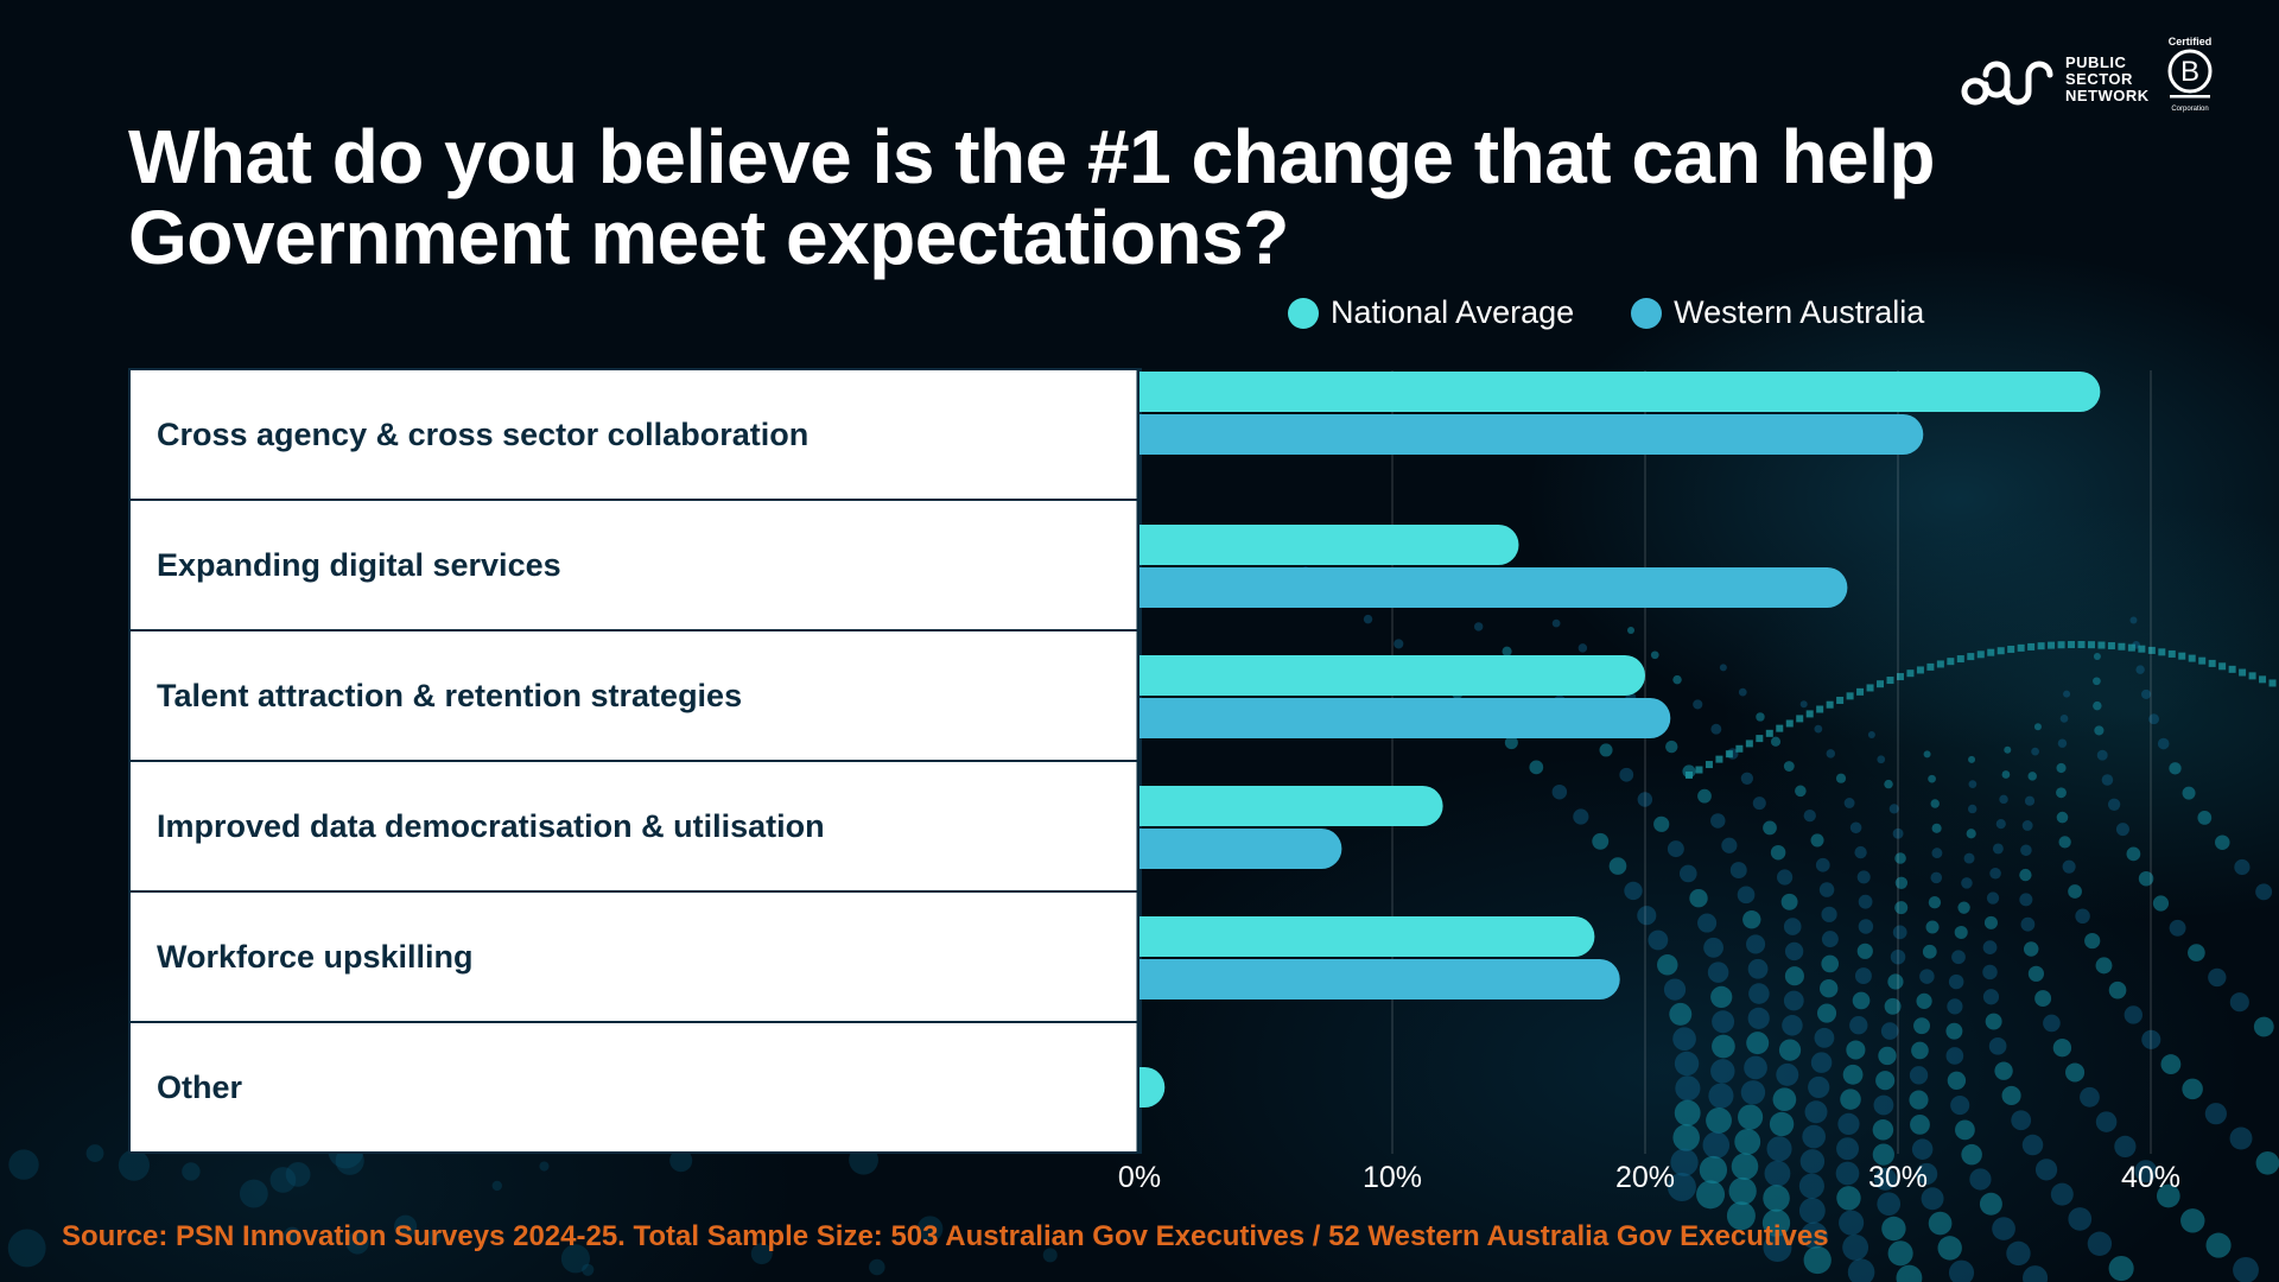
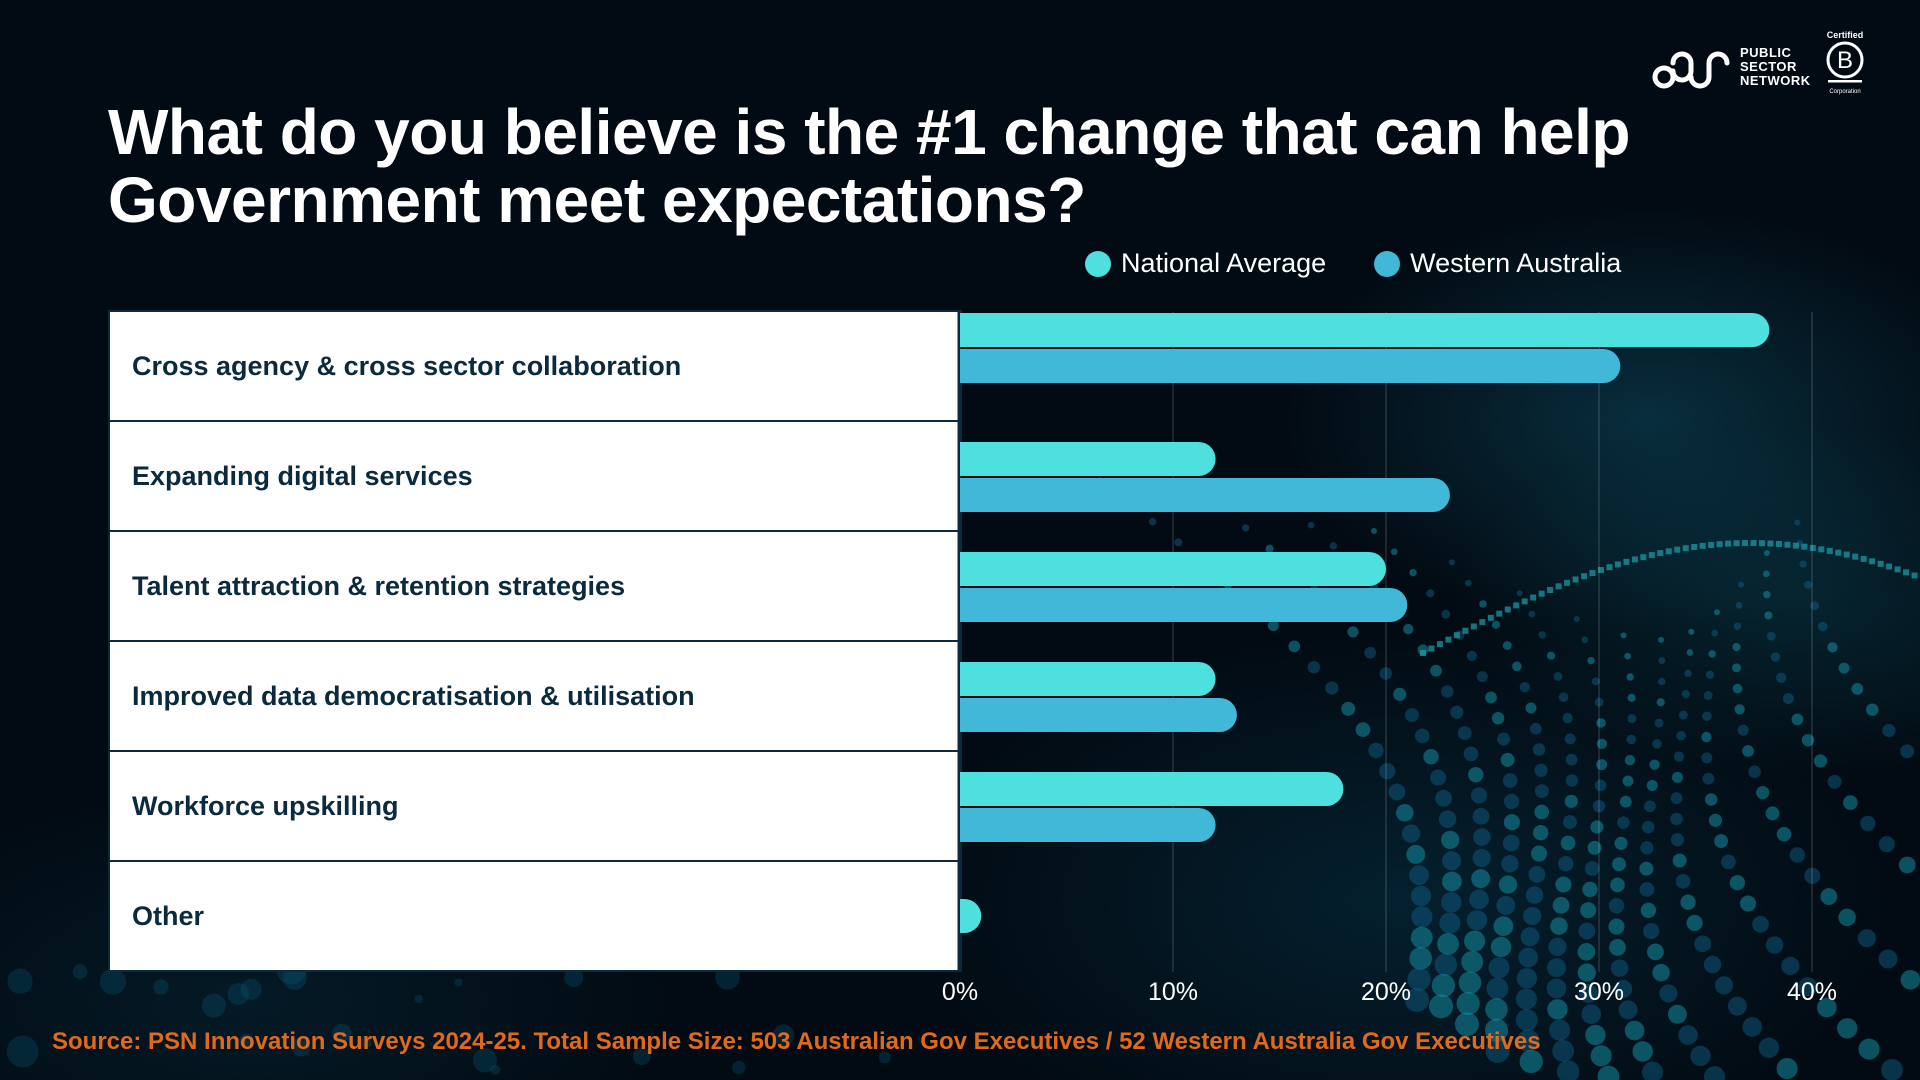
National Average/Expanding digital services: 15% -> 12%
Western Australia/Expanding digital services: 28% -> 23%
Western Australia/Improved data democratisation & utilisation: 8% -> 13%
Western Australia/Workforce upskilling: 19% -> 12%
